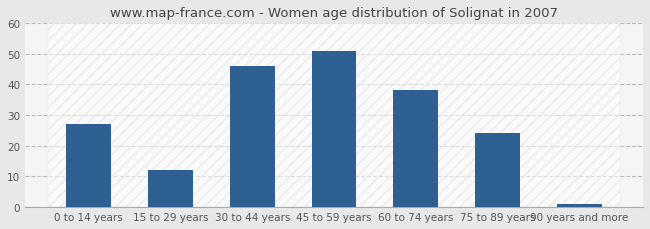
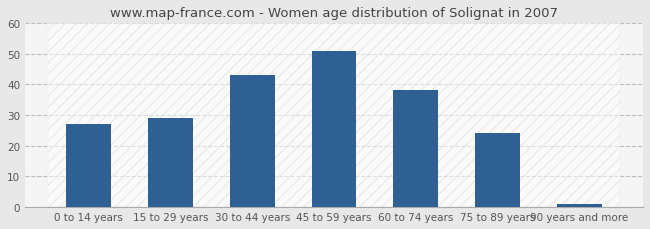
15 to 29 years: 12 -> 29
30 to 44 years: 46 -> 43
